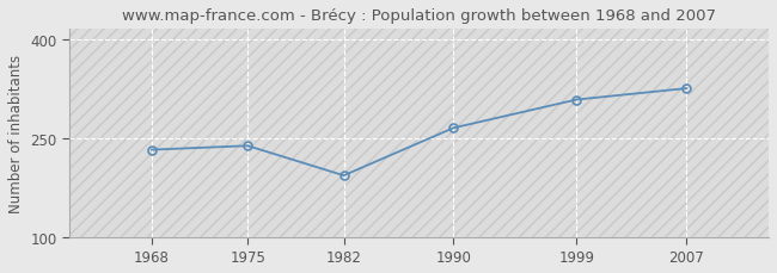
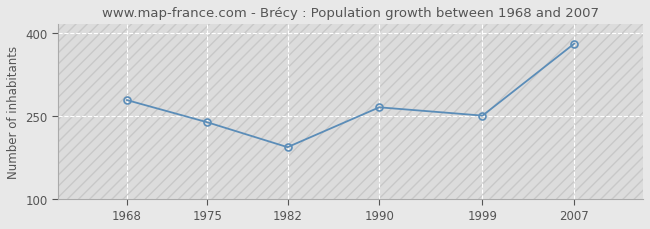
1968: 232 -> 278
1999: 308 -> 250
2007: 325 -> 380
